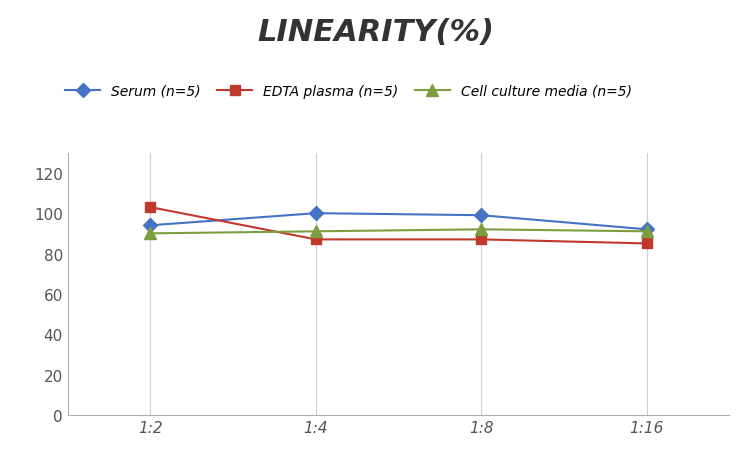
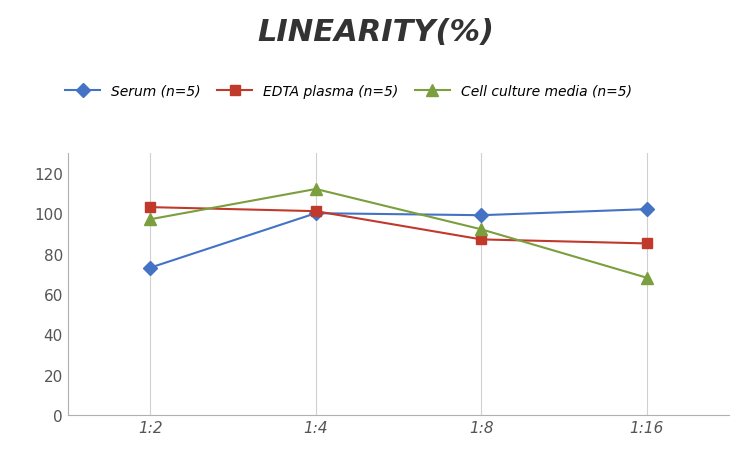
Serum (n=5)/1:2: 94 -> 73
Cell culture media (n=5)/1:2: 90 -> 97
EDTA plasma (n=5)/1:4: 87 -> 101
Cell culture media (n=5)/1:4: 91 -> 112
Serum (n=5)/1:16: 92 -> 102
Cell culture media (n=5)/1:16: 91 -> 68
